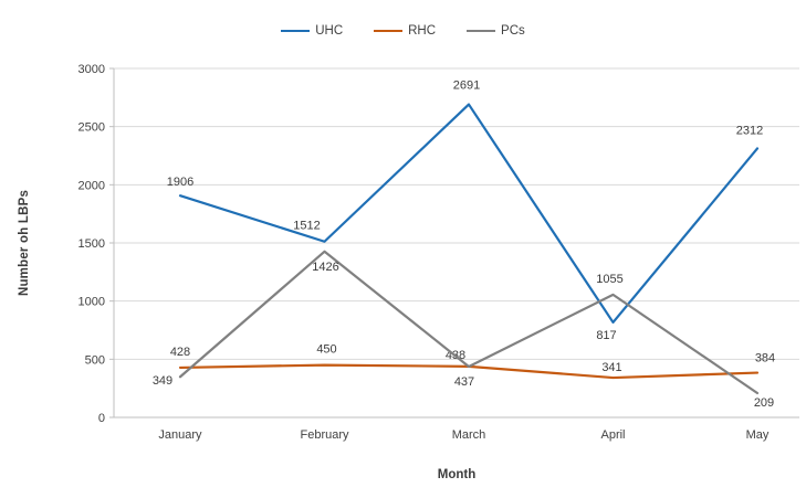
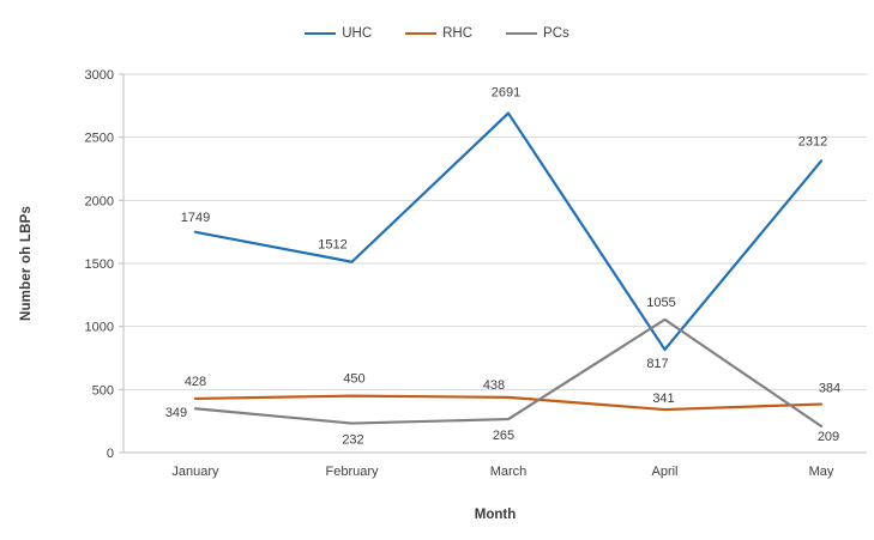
UHC/January: 1906 -> 1749
PCs/February: 1426 -> 232
PCs/March: 437 -> 265
